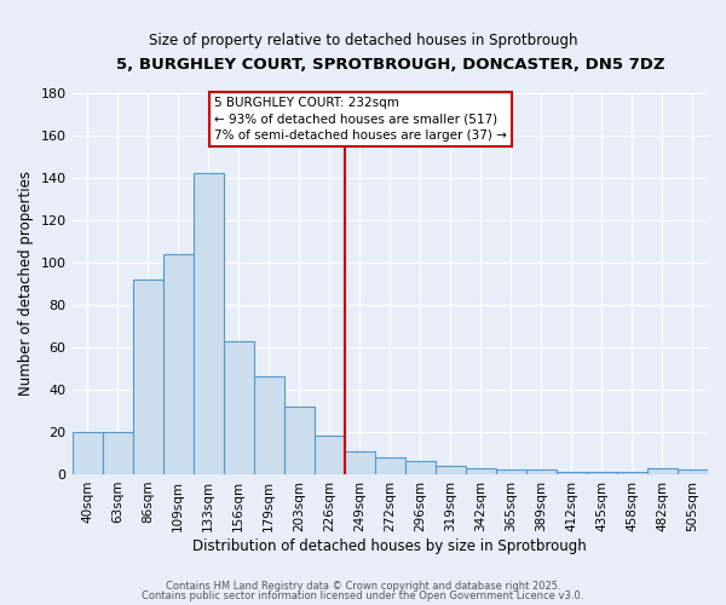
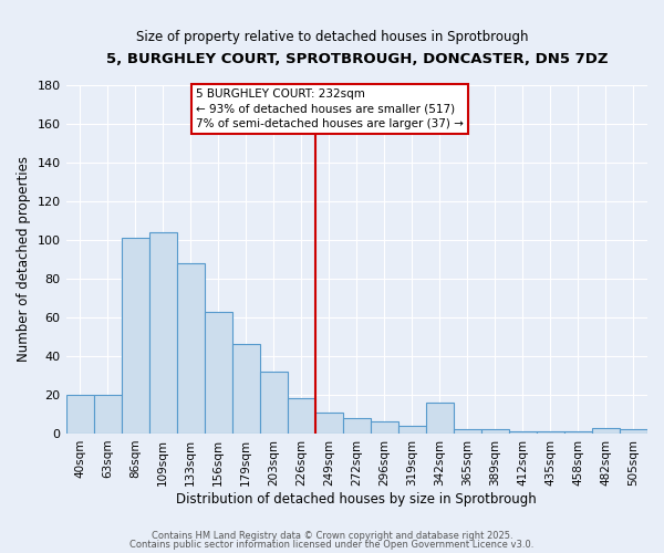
86sqm: 92 -> 101
133sqm: 142 -> 88
342sqm: 3 -> 16
